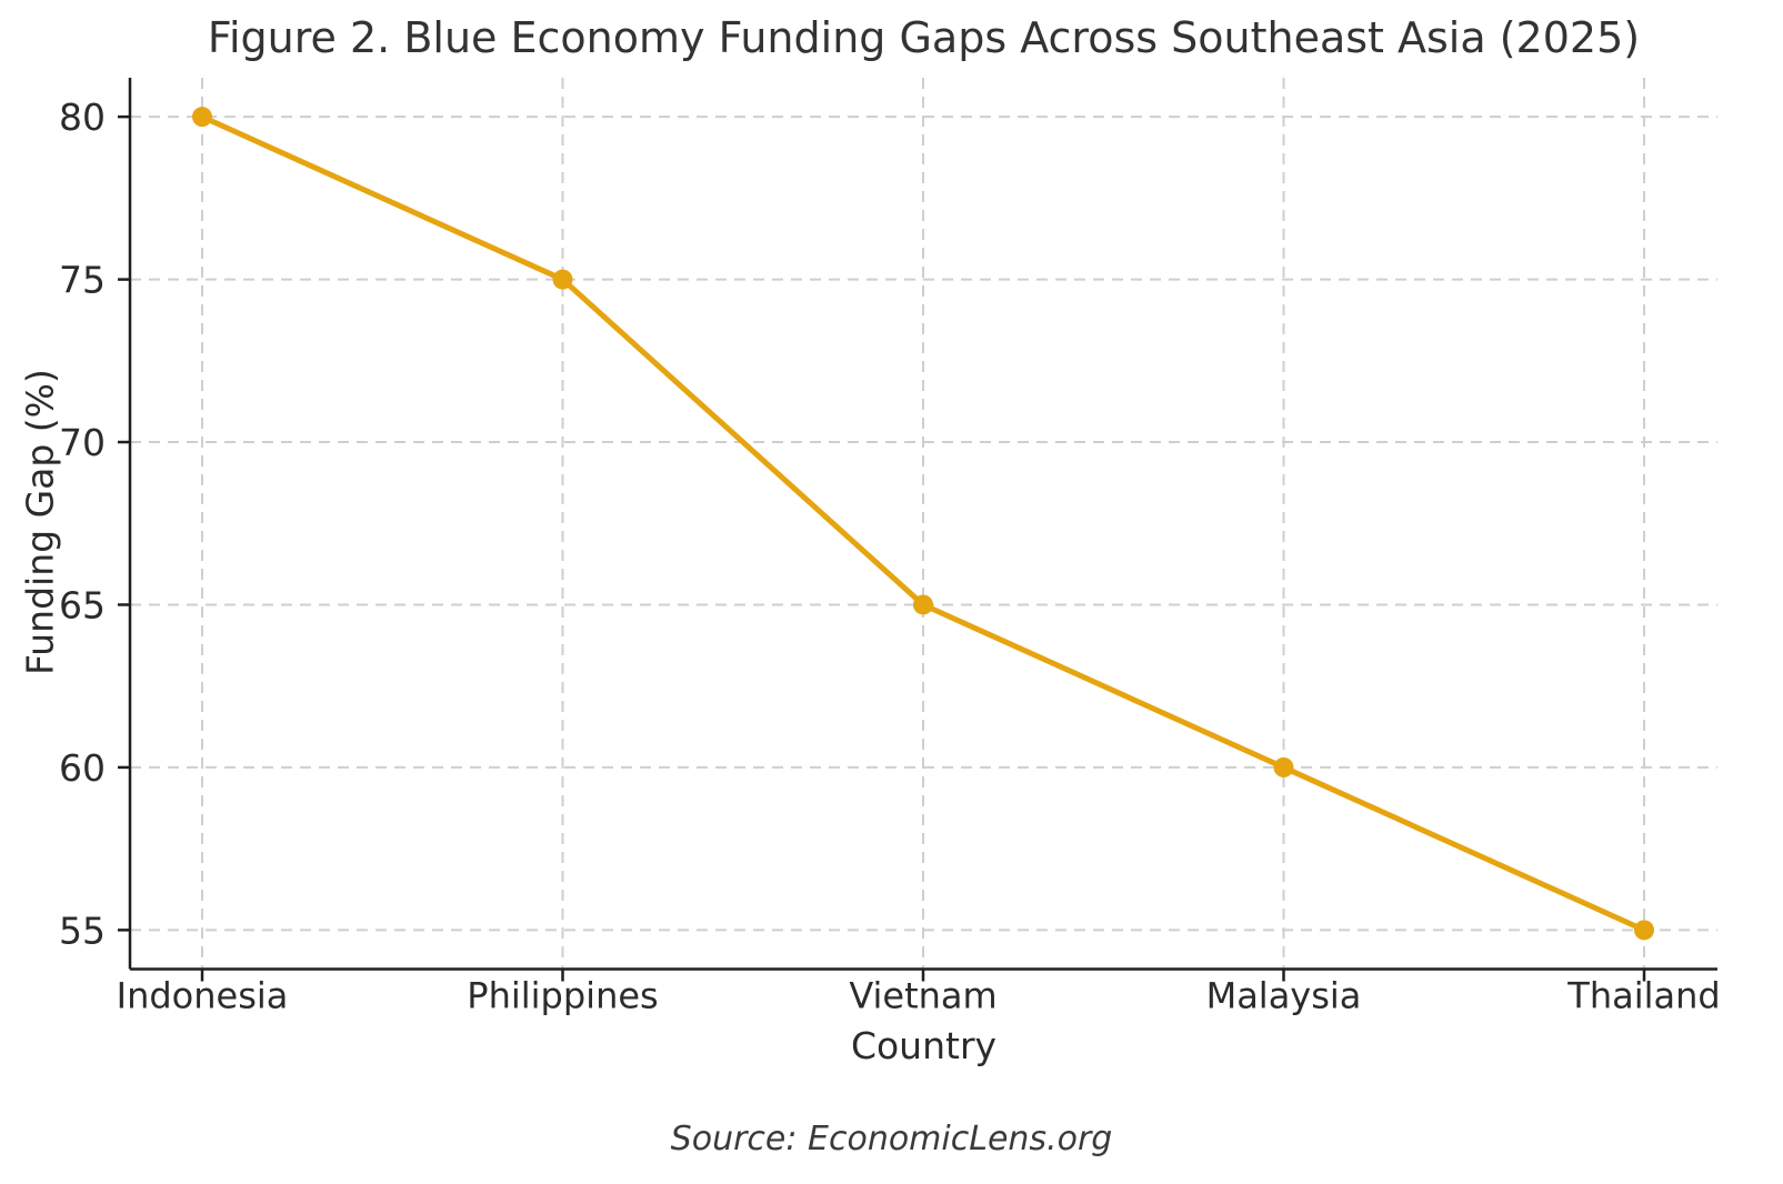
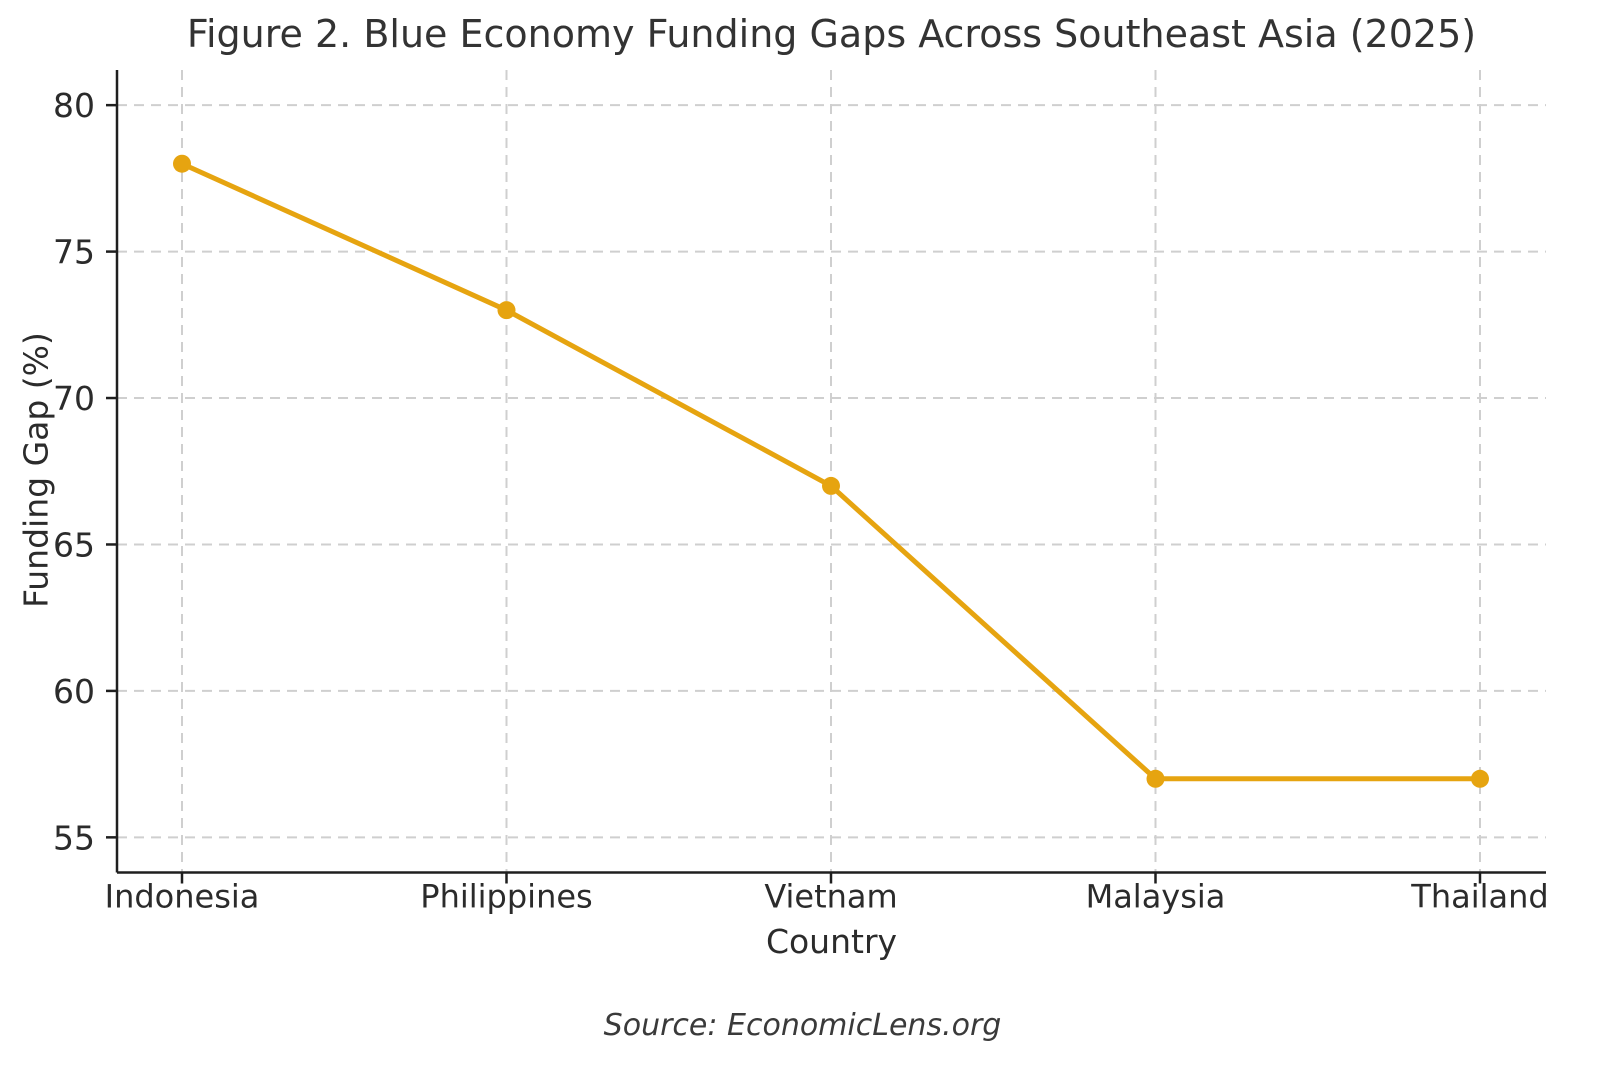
Indonesia: 80 -> 78
Philippines: 75 -> 73
Vietnam: 65 -> 67
Malaysia: 60 -> 57
Thailand: 55 -> 57
